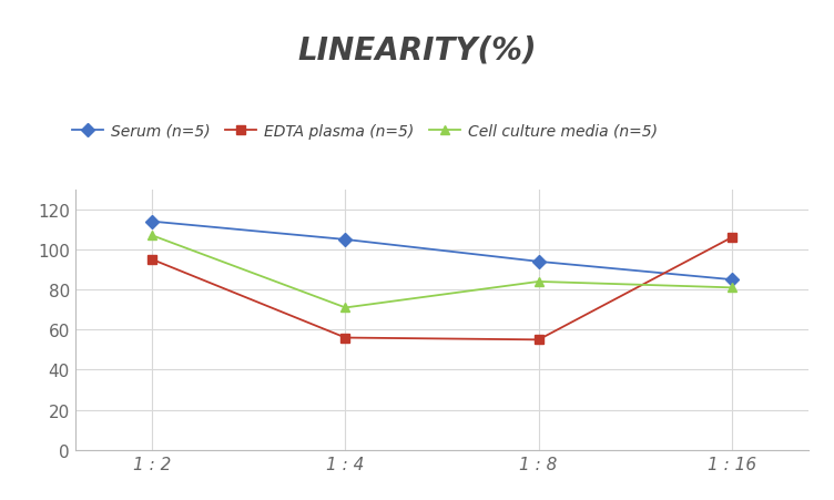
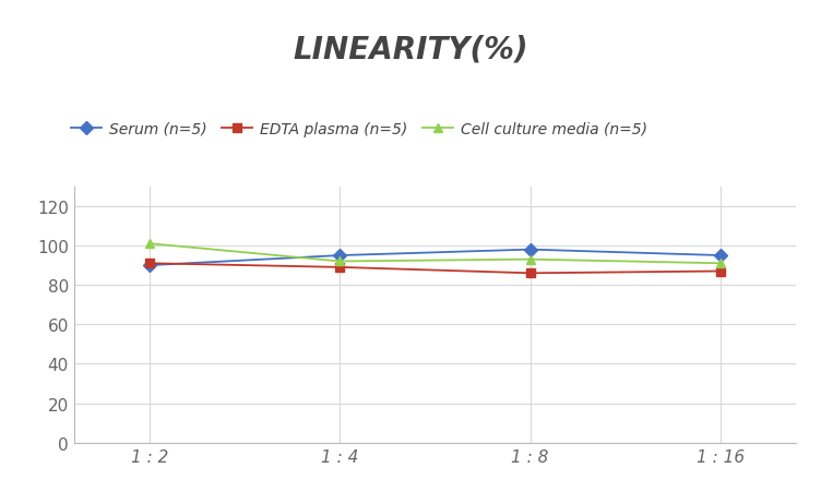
Serum (n=5)/1 : 2: 114 -> 90
EDTA plasma (n=5)/1 : 2: 95 -> 91
Cell culture media (n=5)/1 : 2: 107 -> 101
Serum (n=5)/1 : 4: 105 -> 95
EDTA plasma (n=5)/1 : 4: 56 -> 89
Cell culture media (n=5)/1 : 4: 71 -> 92
Serum (n=5)/1 : 8: 94 -> 98
EDTA plasma (n=5)/1 : 8: 55 -> 86
Cell culture media (n=5)/1 : 8: 84 -> 93
Serum (n=5)/1 : 16: 85 -> 95
EDTA plasma (n=5)/1 : 16: 106 -> 87
Cell culture media (n=5)/1 : 16: 81 -> 91
